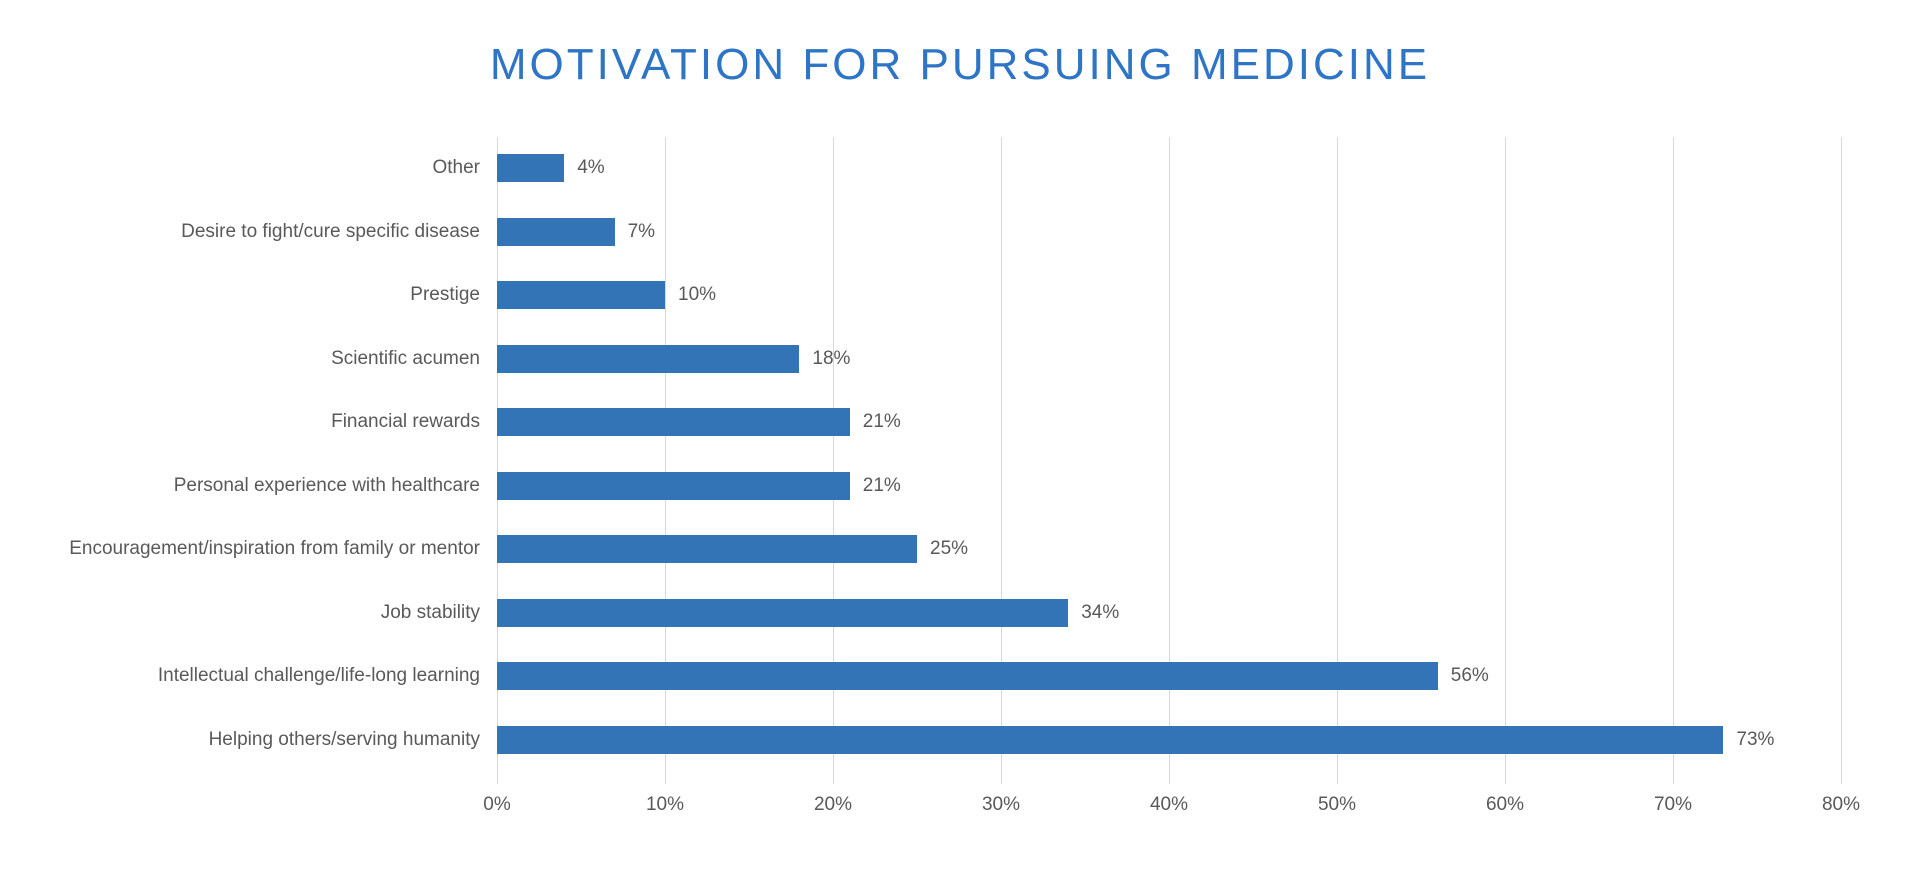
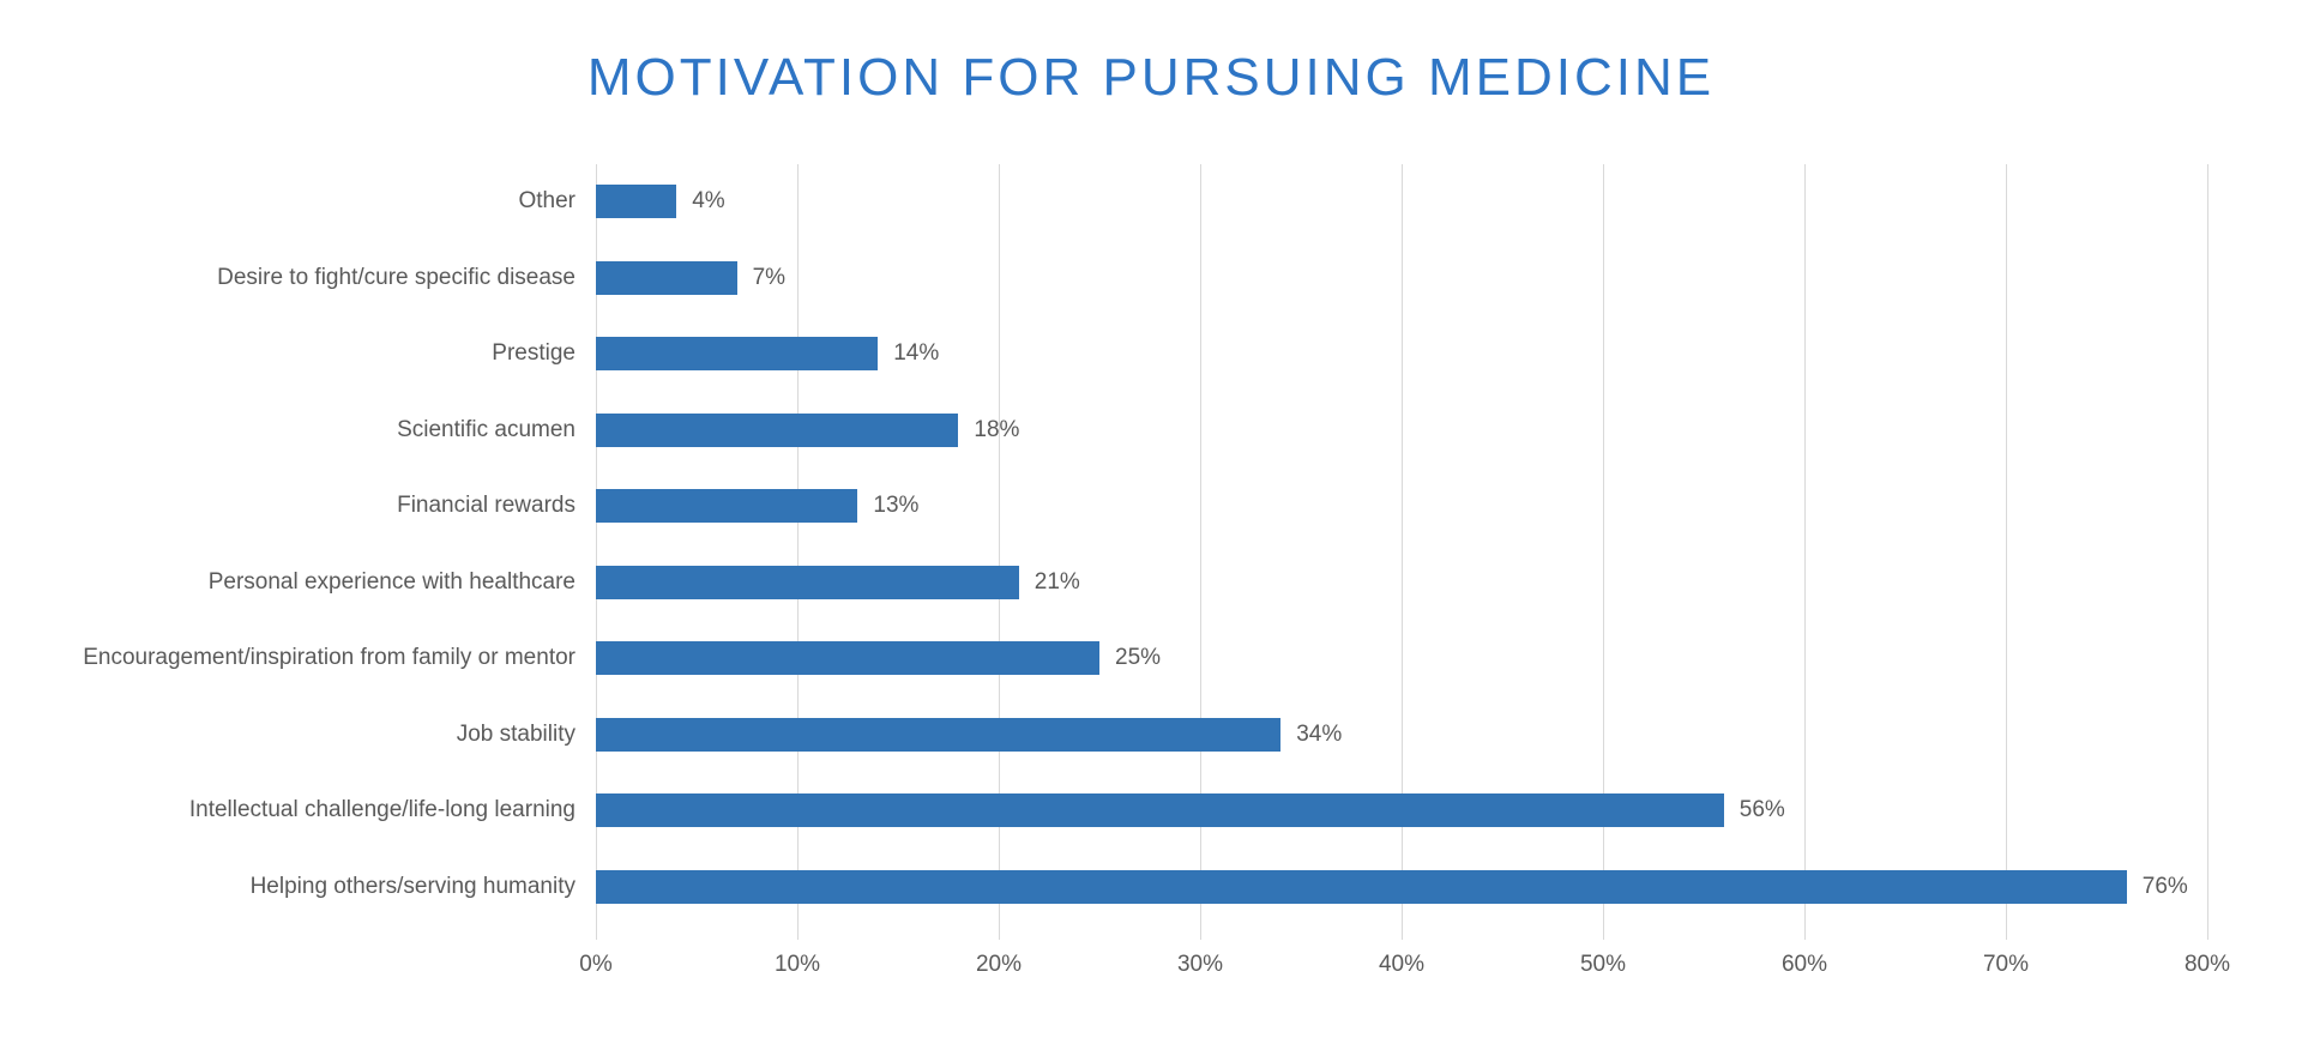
Prestige: 10% -> 14%
Financial rewards: 21% -> 13%
Helping others/serving humanity: 73% -> 76%
